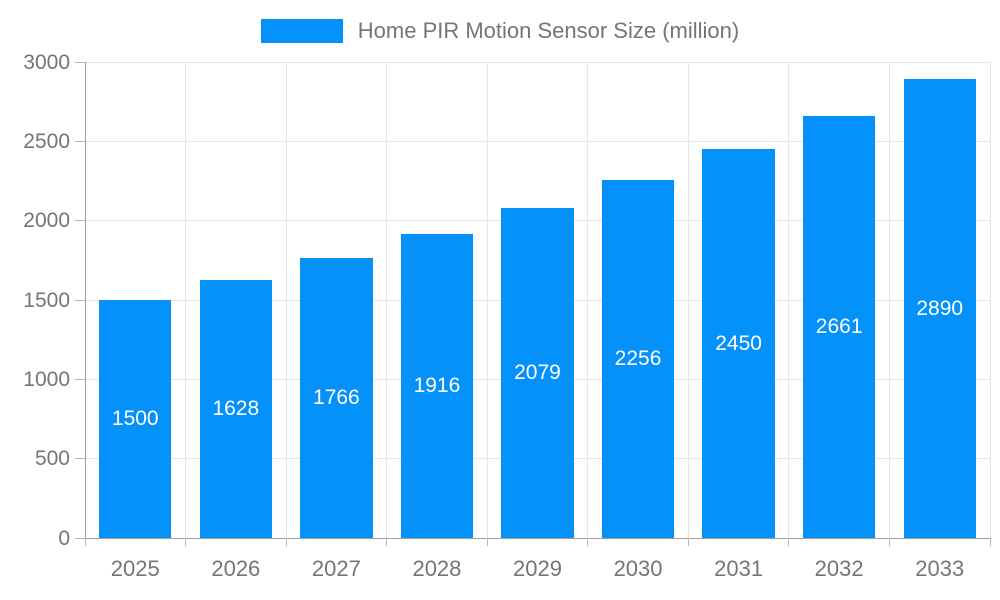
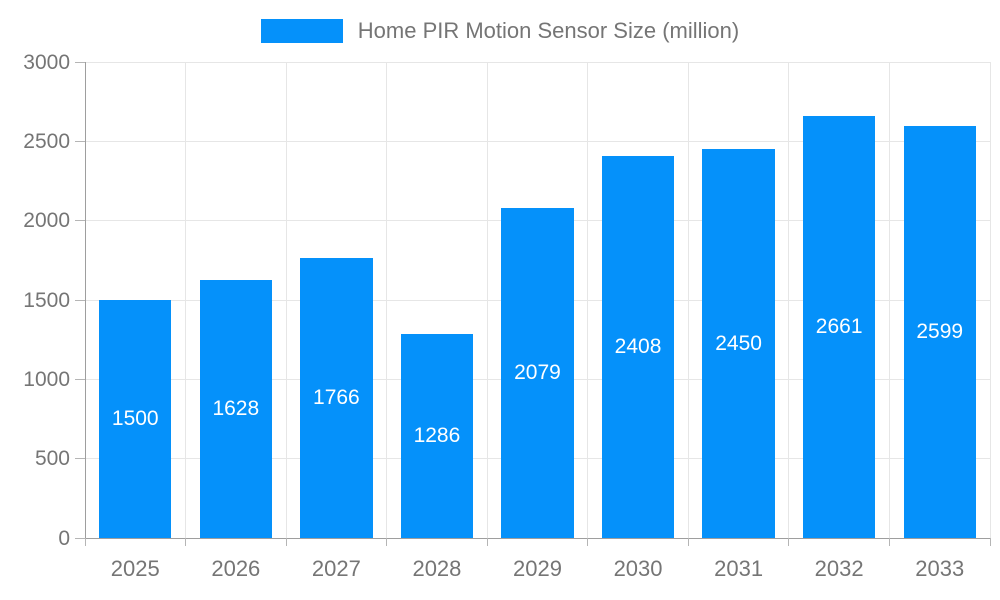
2028: 1916 -> 1286
2030: 2256 -> 2408
2033: 2890 -> 2599
